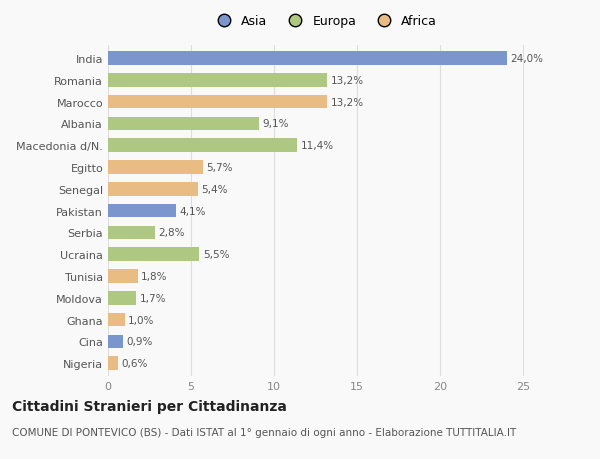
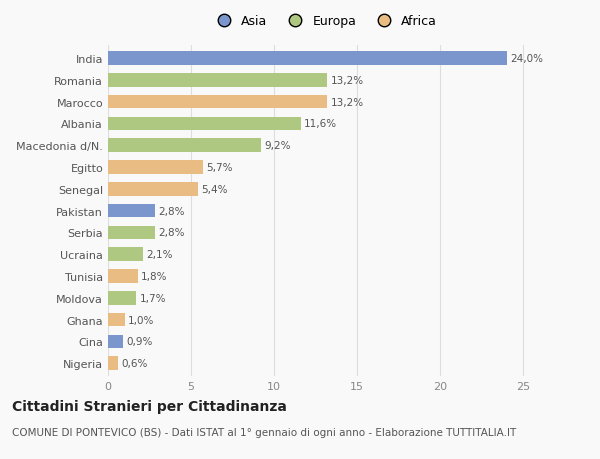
Albania: 9,1% -> 11,6%
Macedonia d/N.: 11,4% -> 9,2%
Pakistan: 4,1% -> 2,8%
Ucraina: 5,5% -> 2,1%
